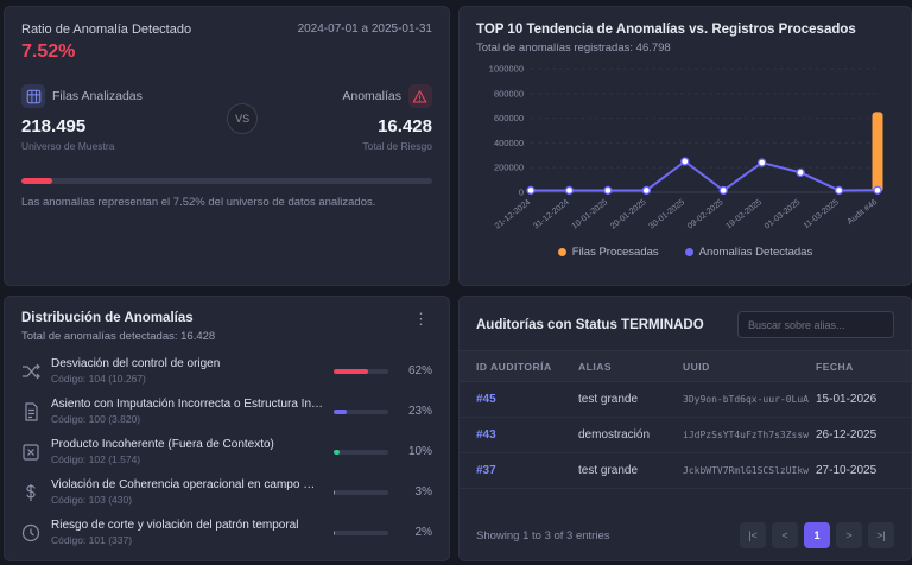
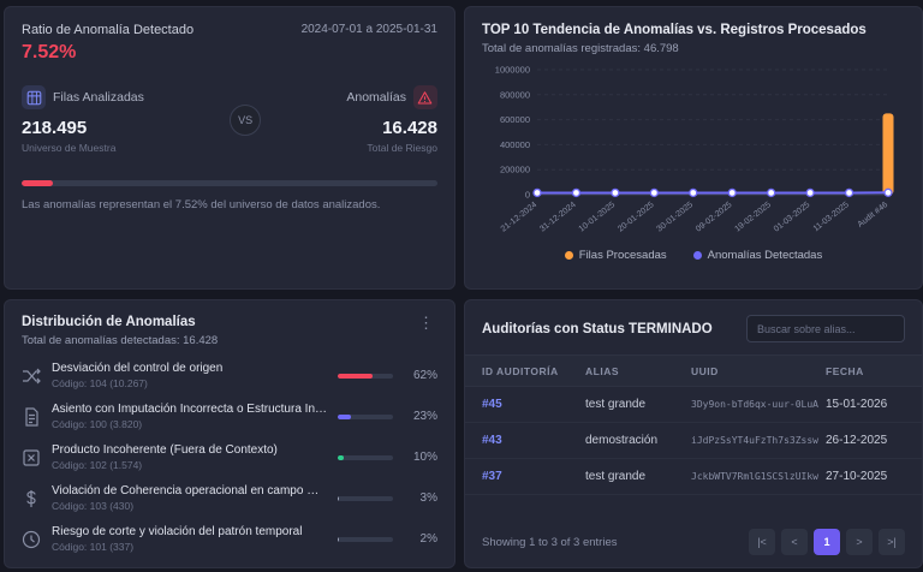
Anomalías Detectadas/30-01-2025: 250000 -> 20000
Anomalías Detectadas/19-02-2025: 240000 -> 20000
Anomalías Detectadas/01-03-2025: 160000 -> 20000
